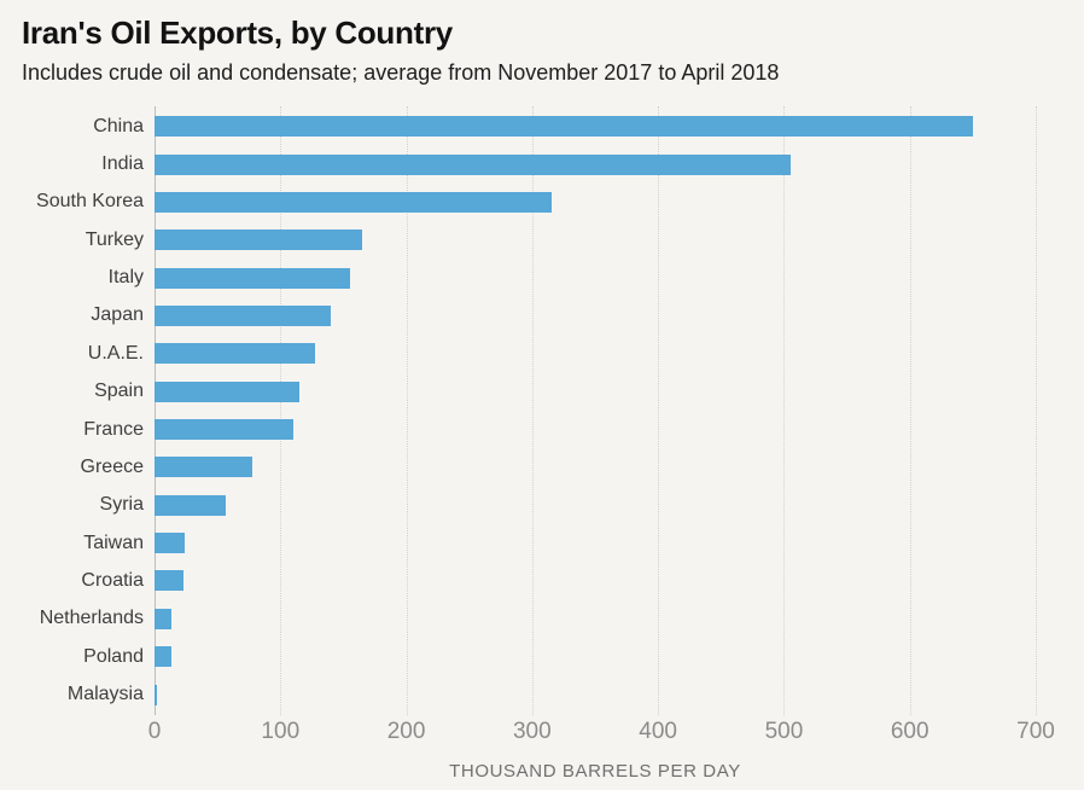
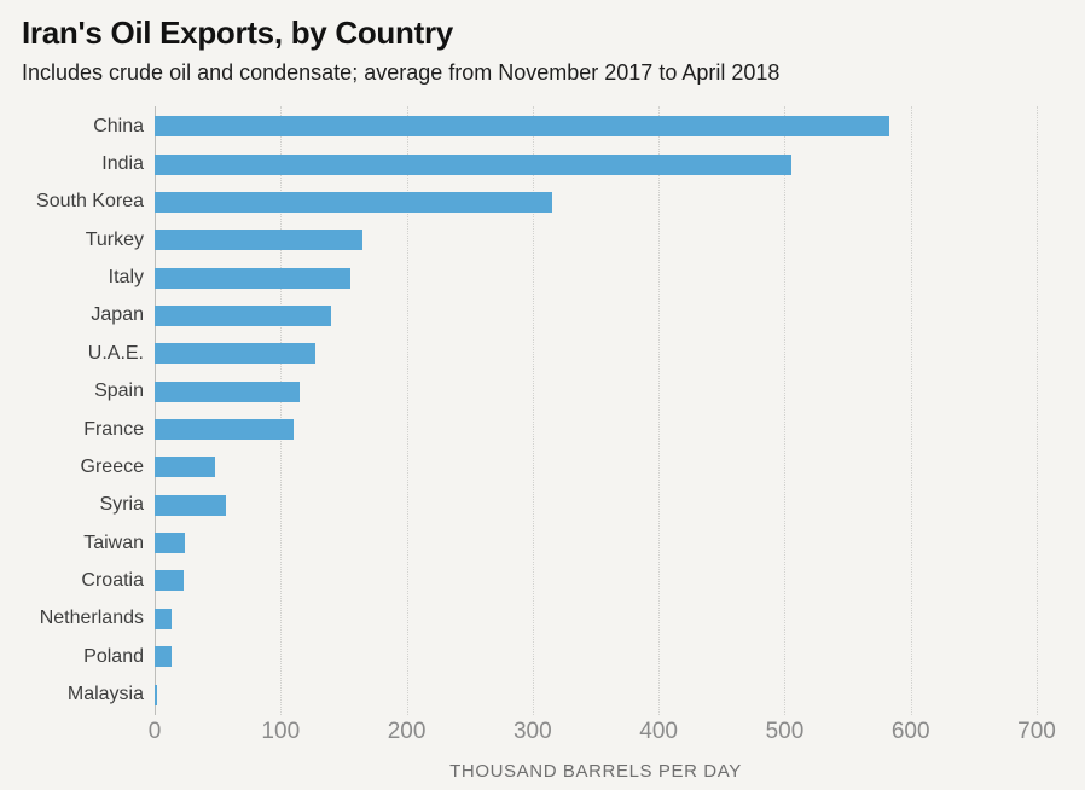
China: 650 -> 583
Greece: 78 -> 48
